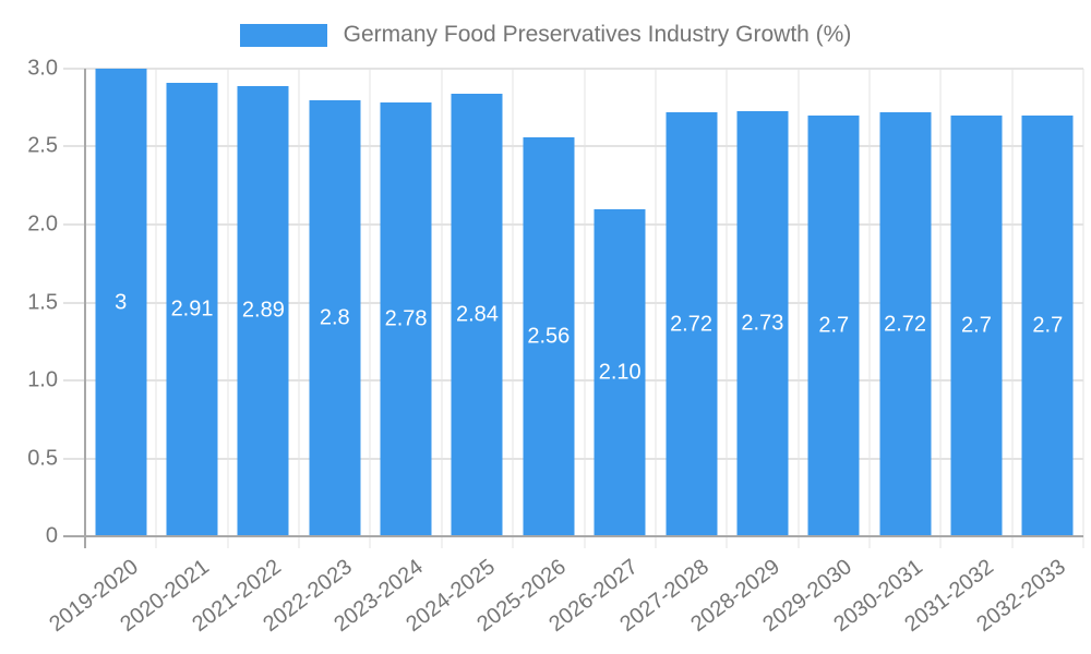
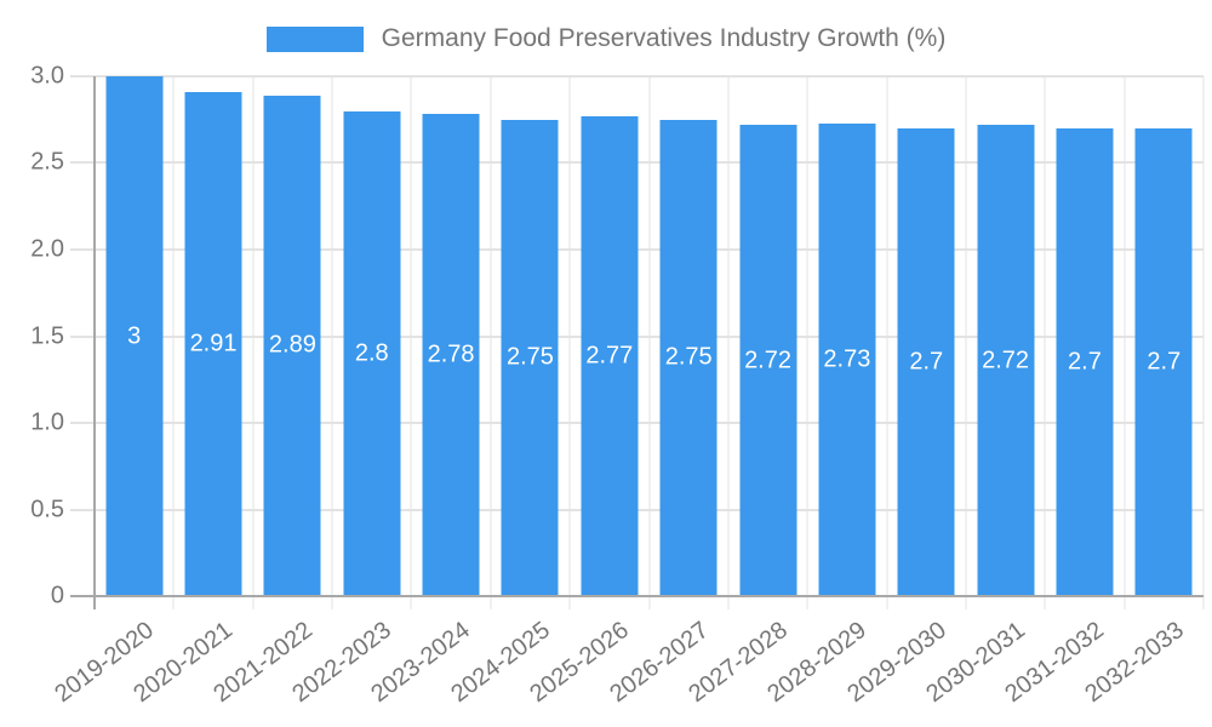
2024-2025: 2.84 -> 2.75
2025-2026: 2.56 -> 2.77
2026-2027: 2.10 -> 2.75
